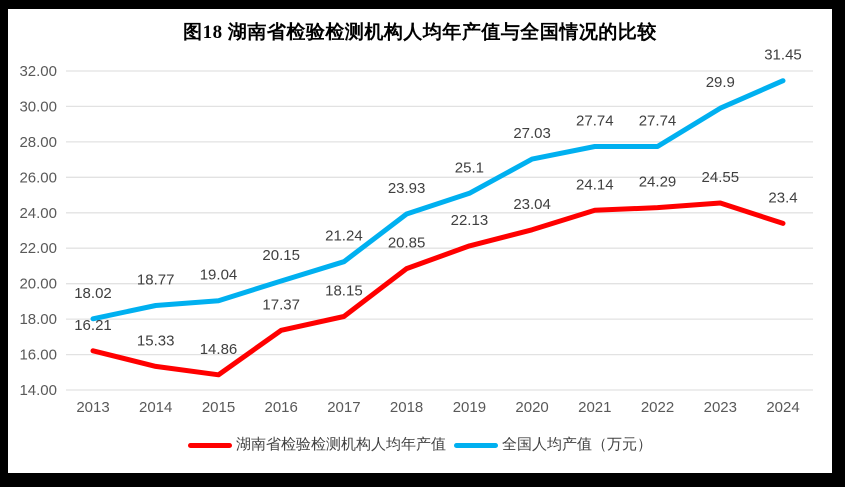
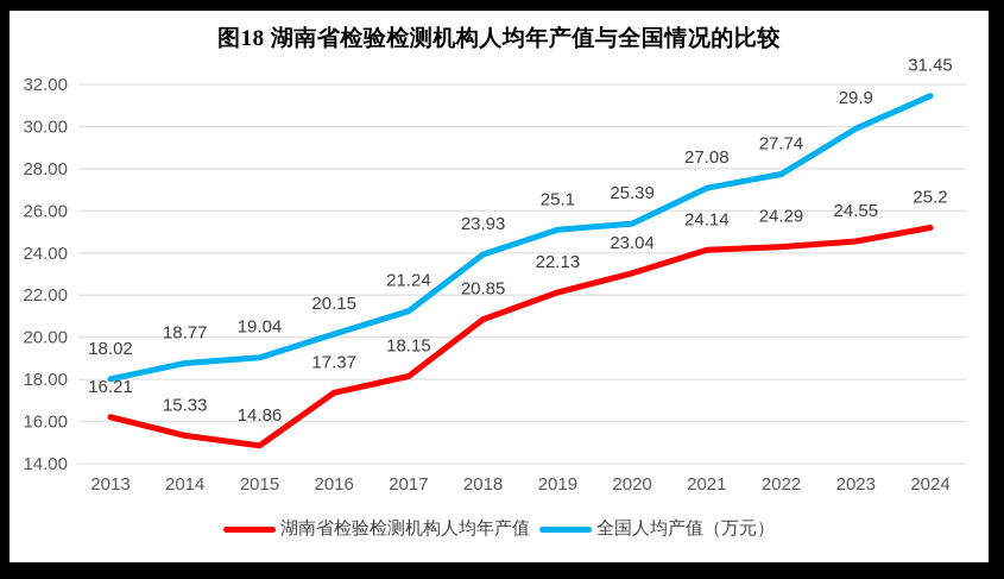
全国人均产值（万元）/2020: 27.03 -> 25.39
全国人均产值（万元）/2021: 27.74 -> 27.08
湖南省检验检测机构人均年产值/2024: 23.4 -> 25.2
